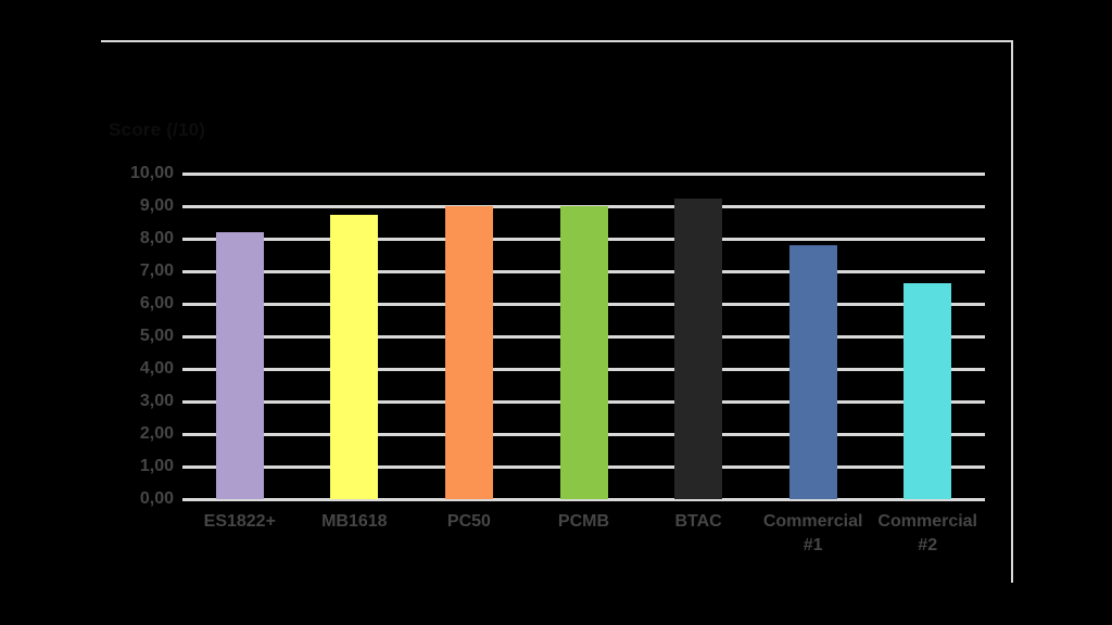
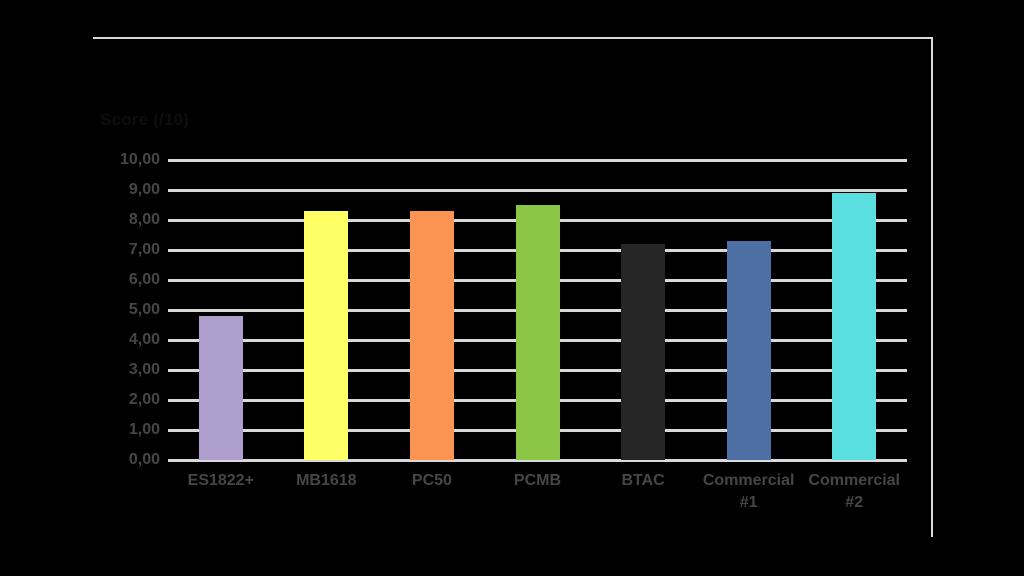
ES1822+: 8,2 -> 4,8
MB1618: 8,8 -> 8,3
PC50: 9,0 -> 8,3
PCMB: 9,0 -> 8,5
BTAC: 9,2 -> 7,2
Commercial #1: 7,8 -> 7,3
Commercial #2: 6,7 -> 8,9
